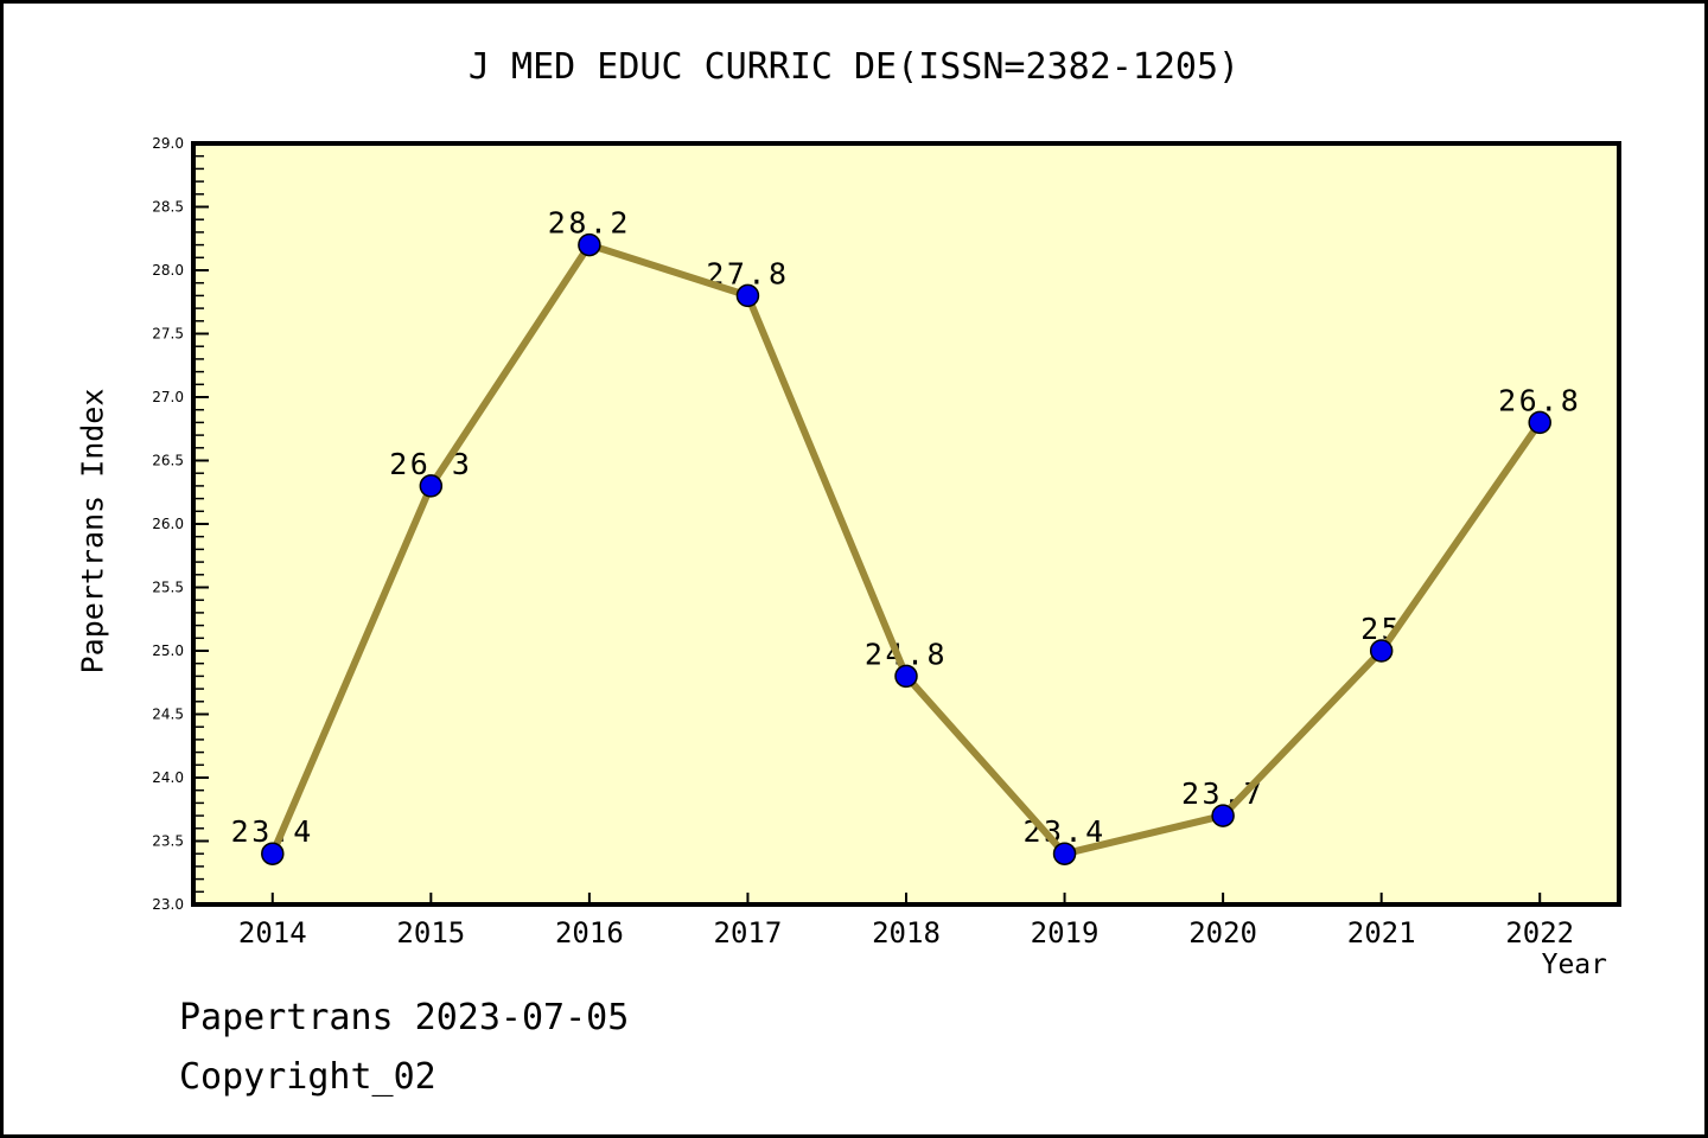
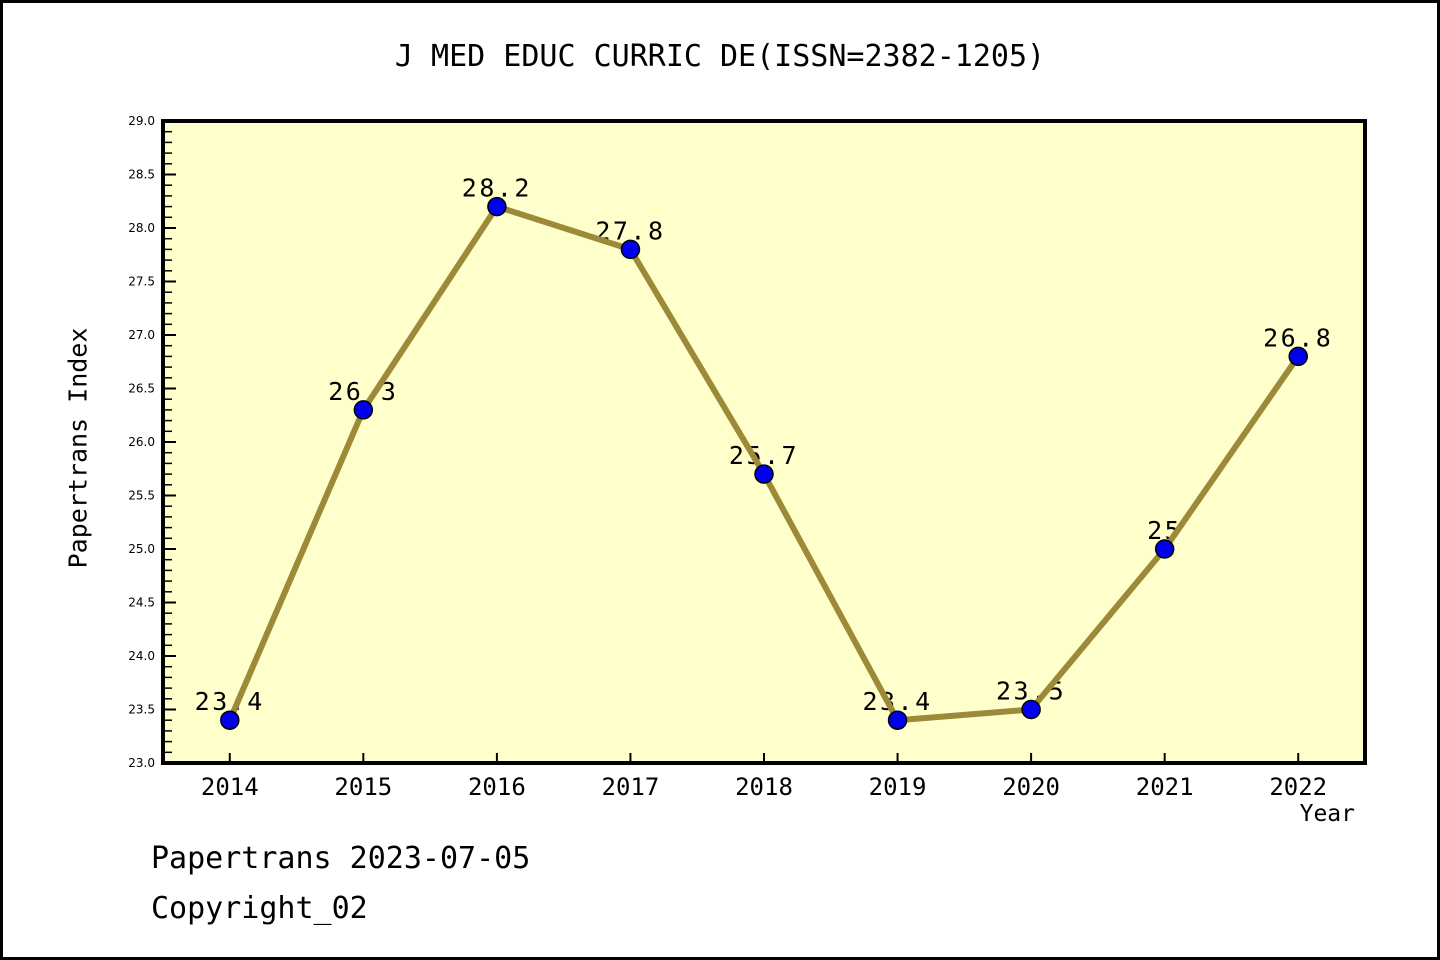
2018: 24.8 -> 25.7
2020: 23.7 -> 23.5
